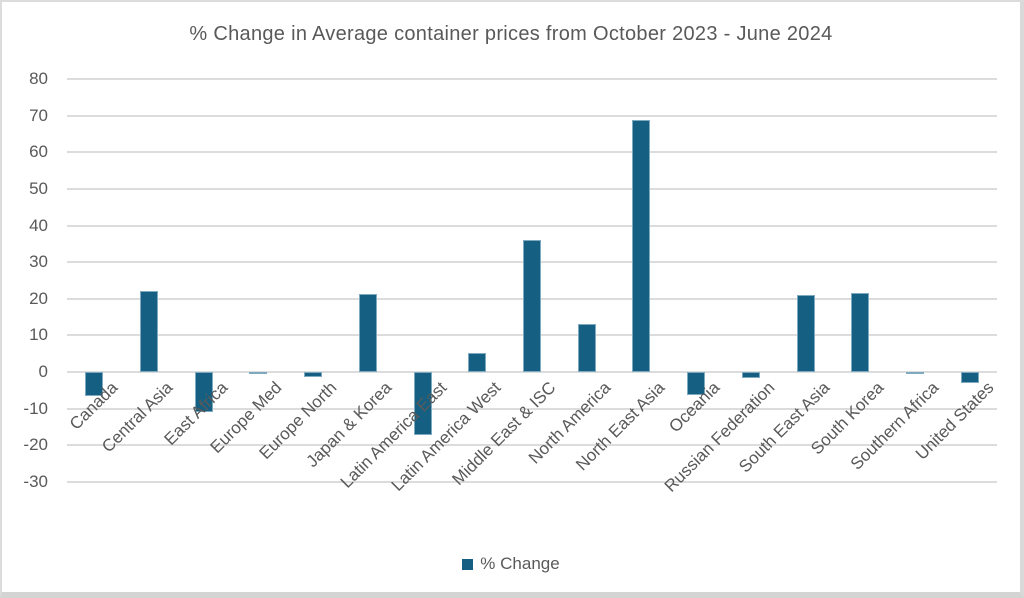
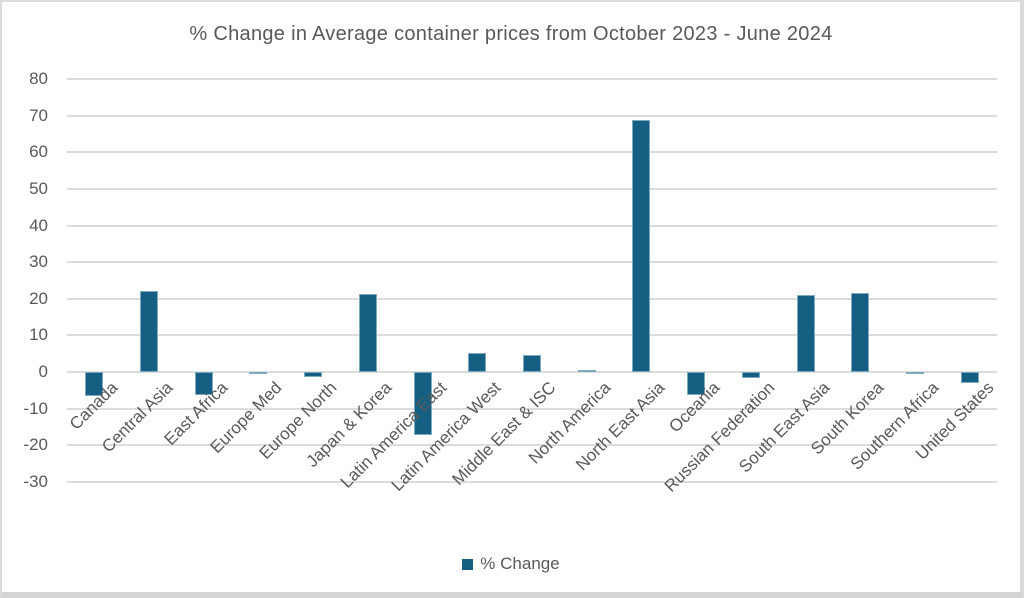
East Africa: -11 -> -6
Middle East & ISC: 36 -> 5
North America: 13 -> 1
